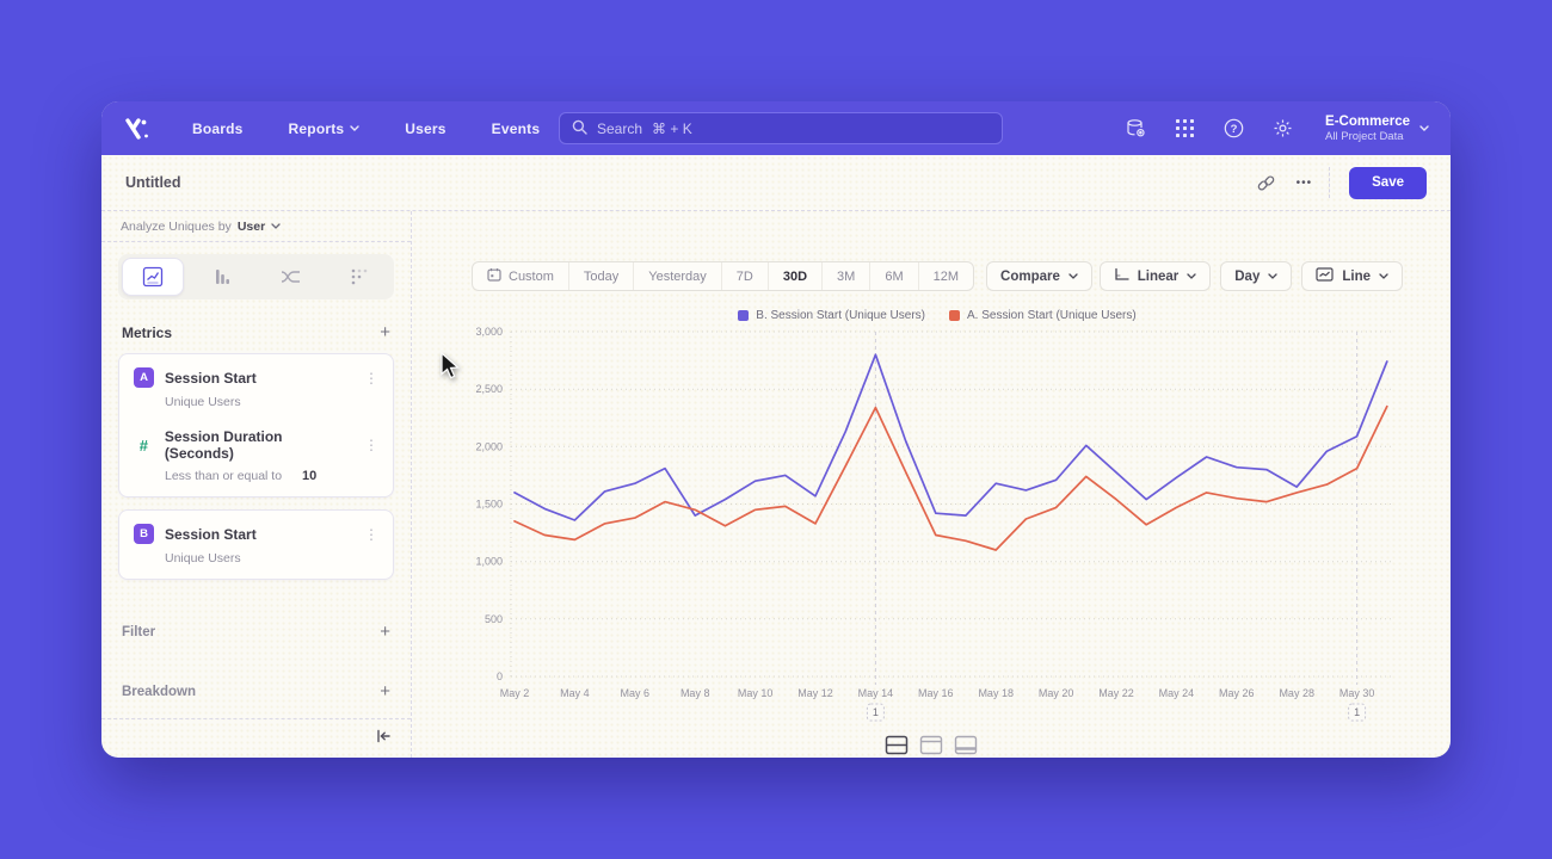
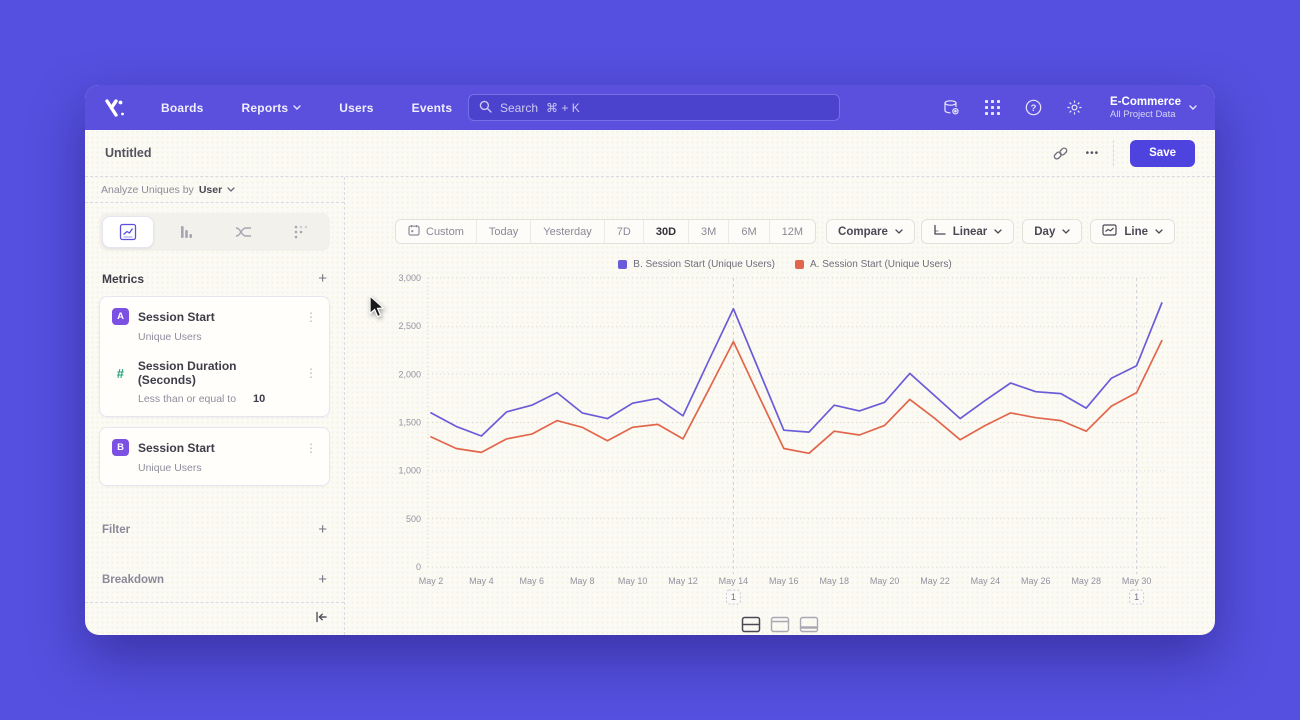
B. Session Start (Unique Users)/May 8: 1400 -> 1600
B. Session Start (Unique Users)/May 14: 2800 -> 2700
A. Session Start (Unique Users)/May 18: 1100 -> 1400
A. Session Start (Unique Users)/May 28: 1600 -> 1400
